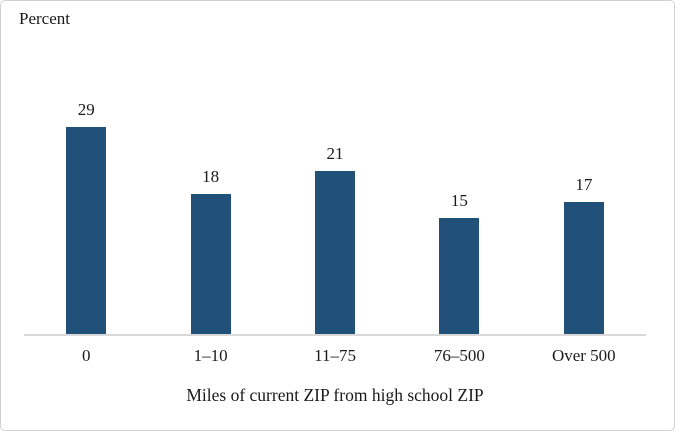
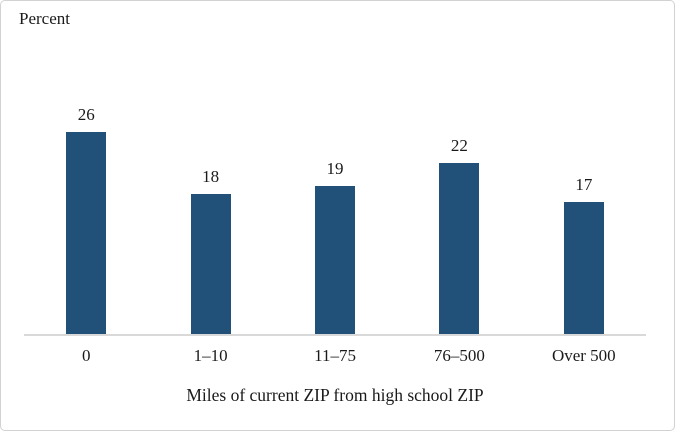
0: 29 -> 26
11–75: 21 -> 19
76–500: 15 -> 22
